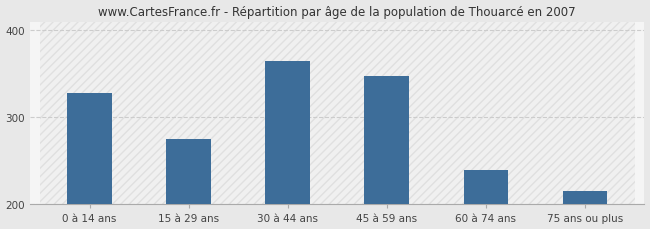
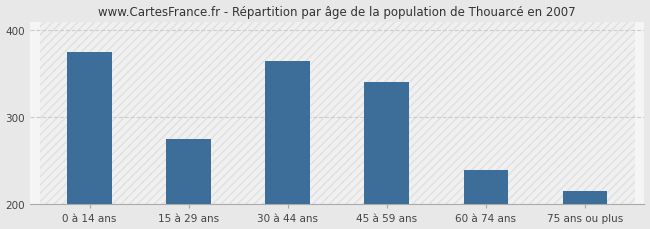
0 à 14 ans: 328 -> 375
45 à 59 ans: 348 -> 340
